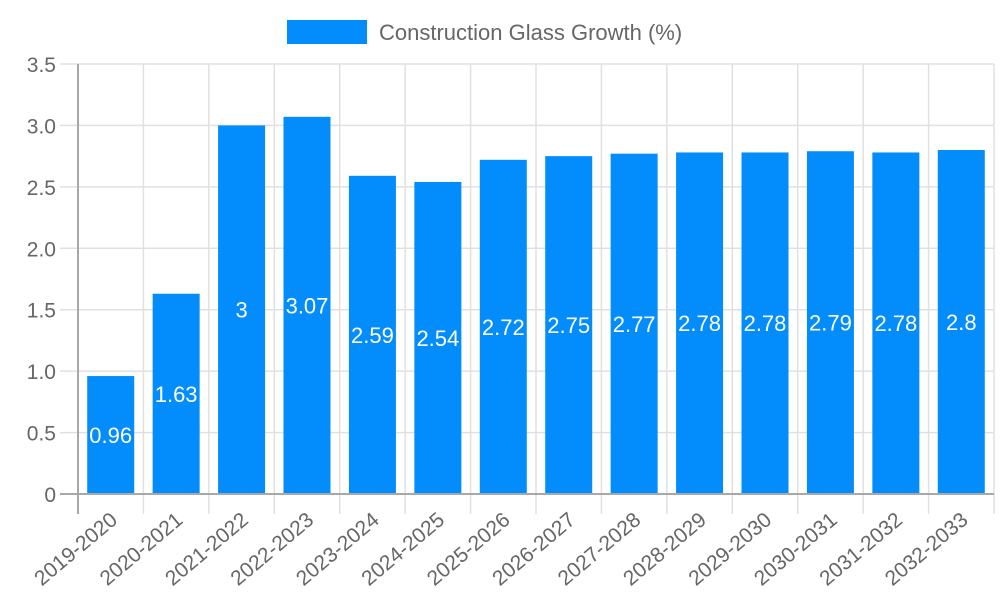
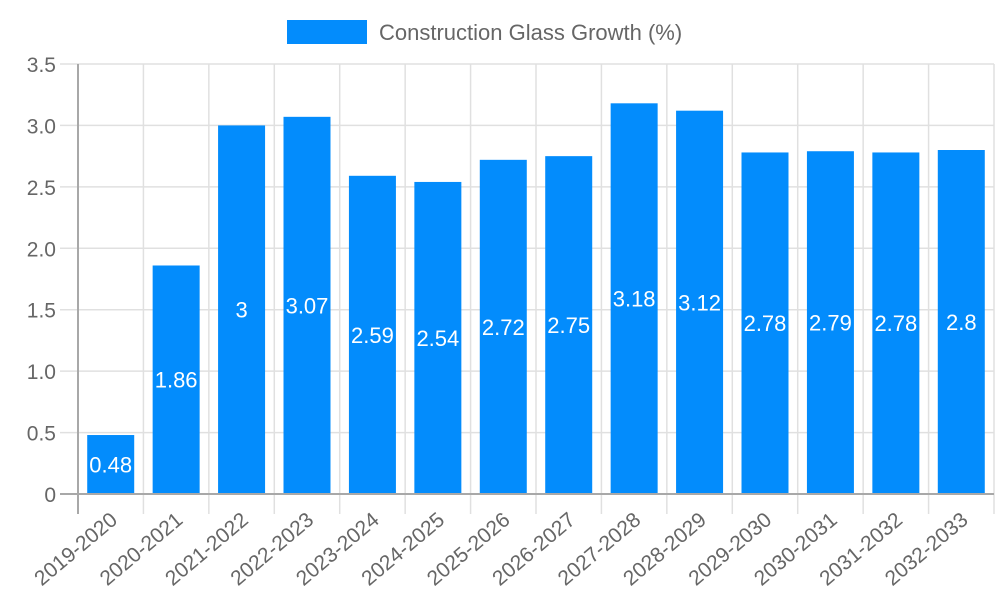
2019-2020: 0.96 -> 0.48
2020-2021: 1.63 -> 1.86
2027-2028: 2.77 -> 3.18
2028-2029: 2.78 -> 3.12
